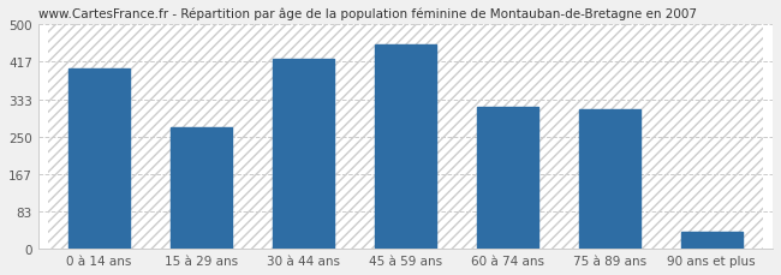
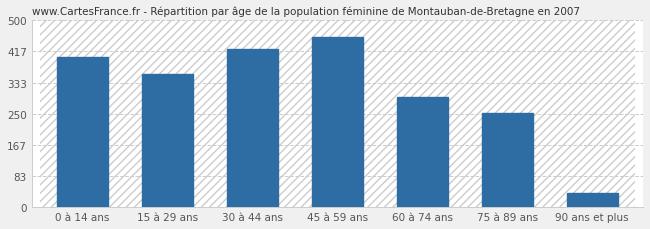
15 à 29 ans: 270 -> 355
60 à 74 ans: 315 -> 293
75 à 89 ans: 310 -> 252
